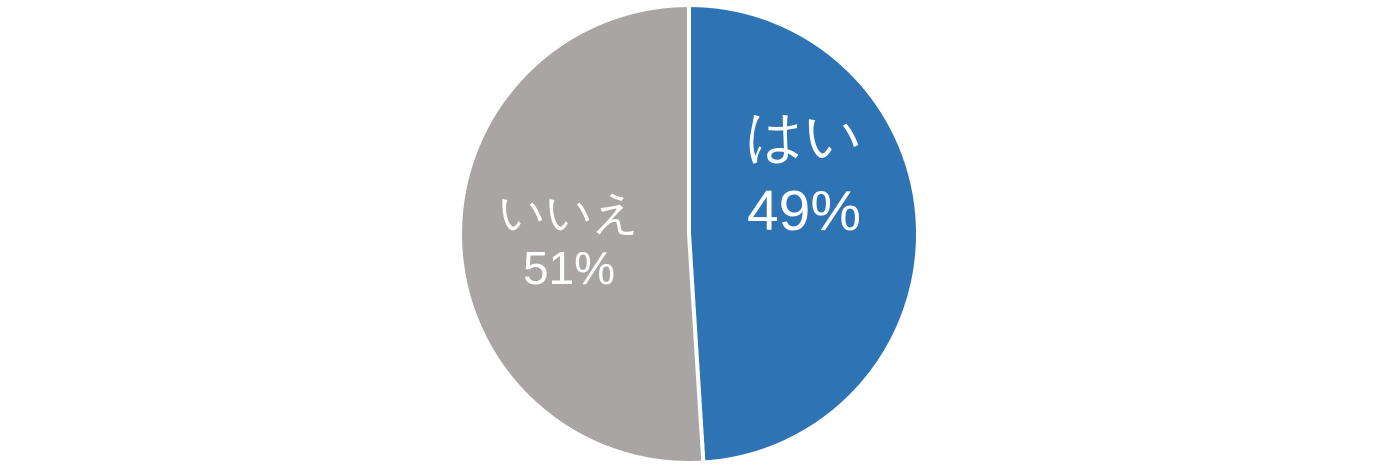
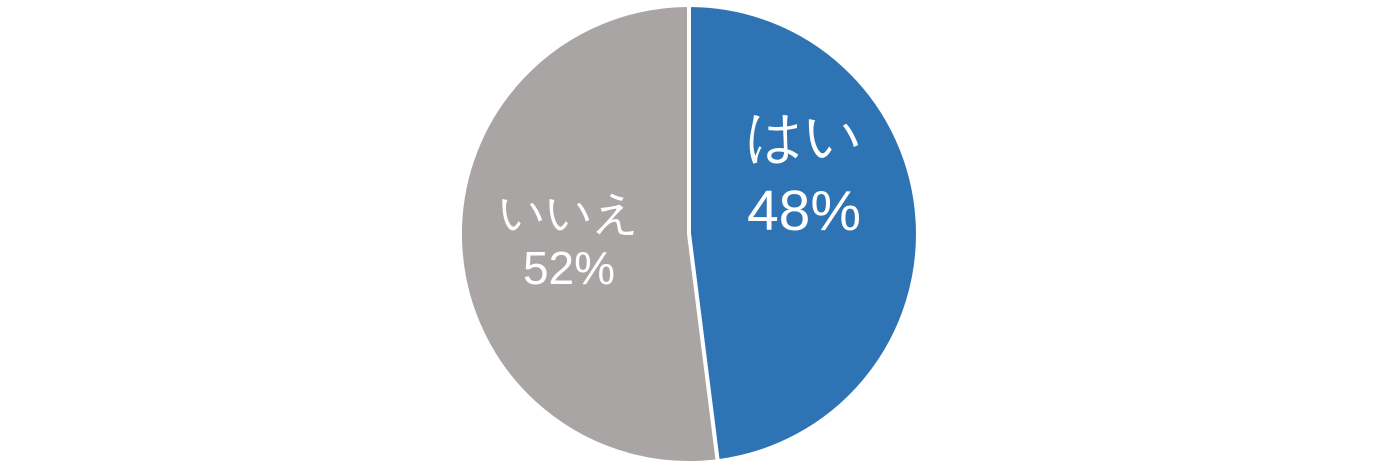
はい: 49% -> 48%
いいえ: 51% -> 52%
